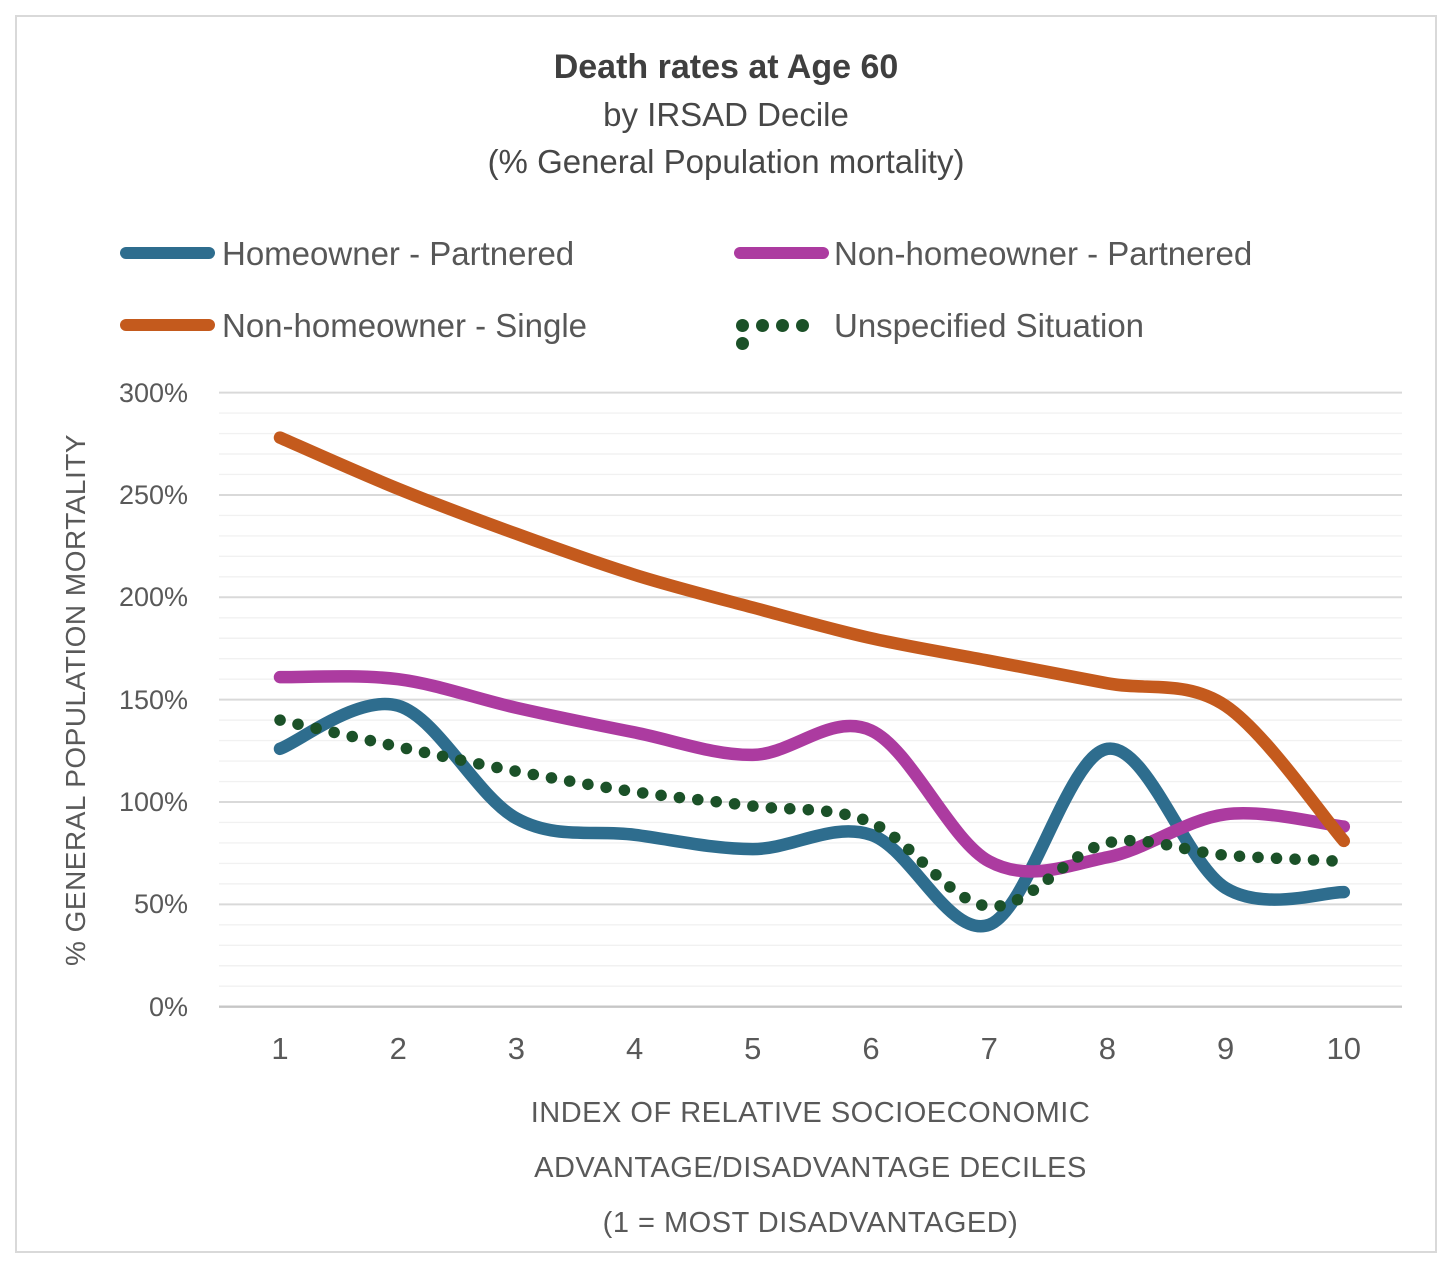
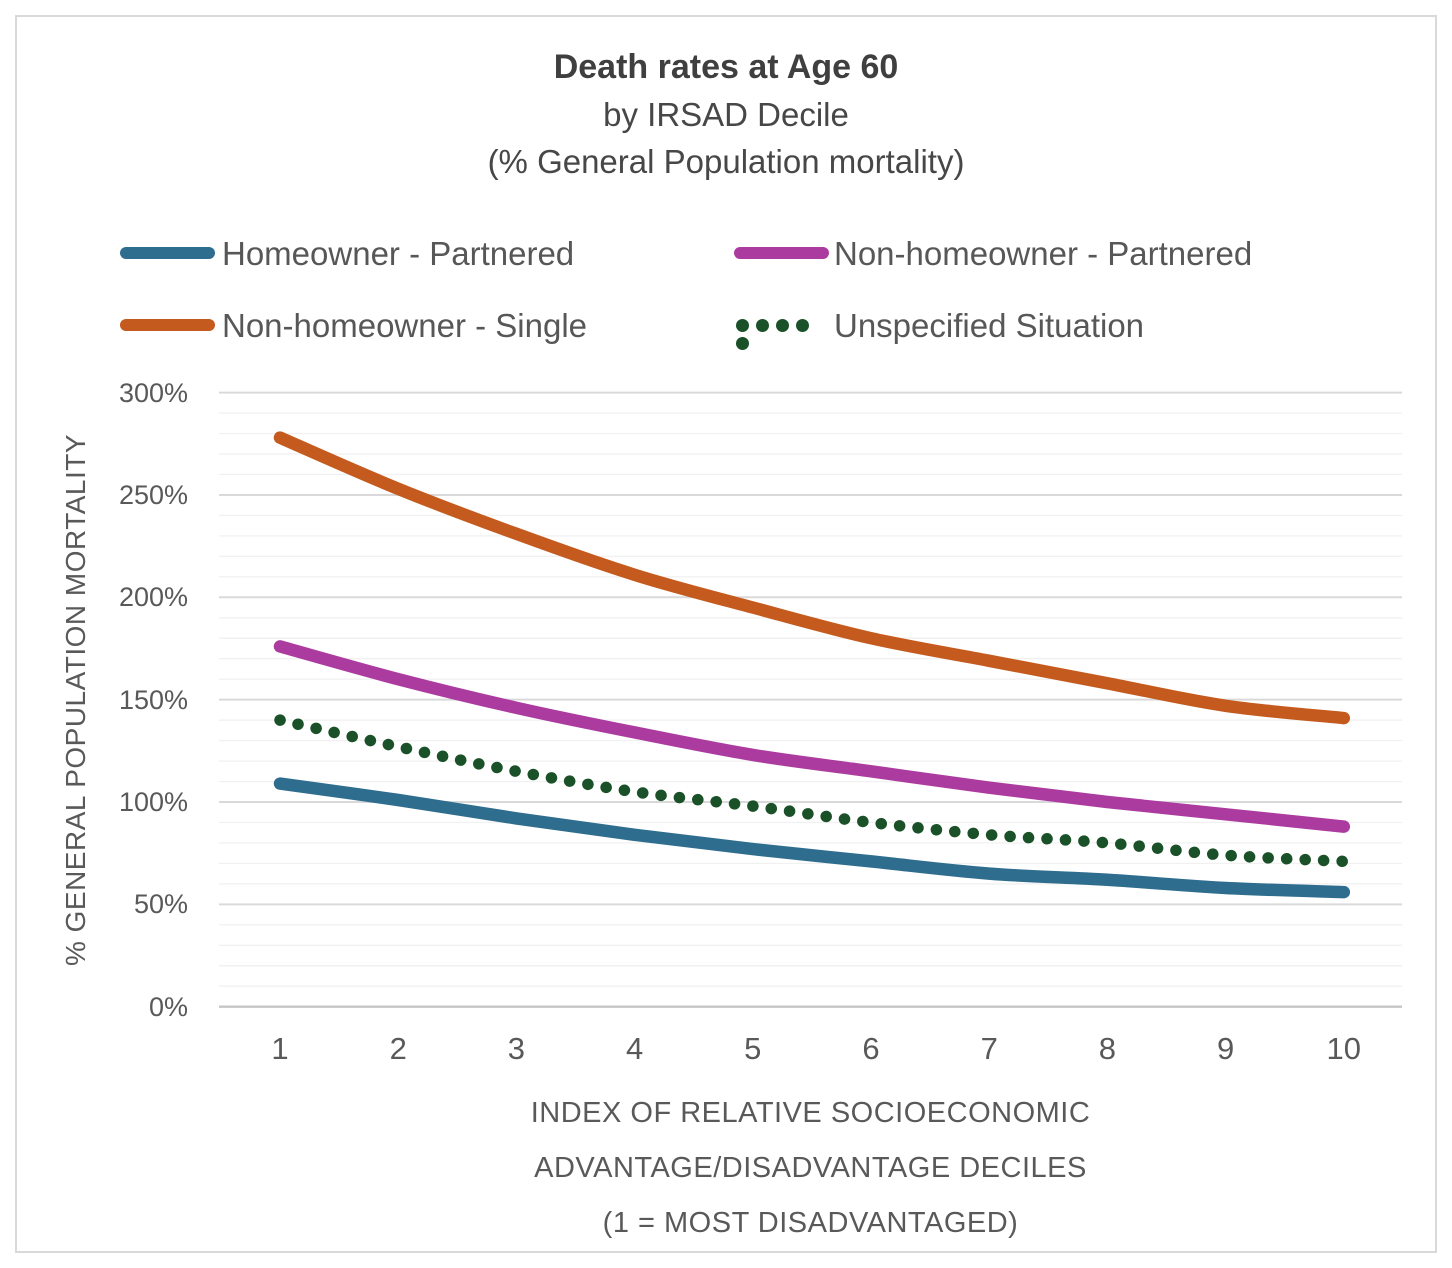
Homeowner - Partnered/1: 126% -> 109%
Non-homeowner - Partnered/1: 161% -> 176%
Homeowner - Partnered/2: 147% -> 101%
Homeowner - Partnered/6: 84% -> 71%
Non-homeowner - Partnered/6: 135% -> 115%
Homeowner - Partnered/7: 40% -> 65%
Non-homeowner - Partnered/7: 71% -> 107%
Unspecified Situation/7: 49% -> 84%
Homeowner - Partnered/8: 126% -> 62%
Non-homeowner - Partnered/8: 73% -> 100%
Non-homeowner - Single/10: 81% -> 141%
